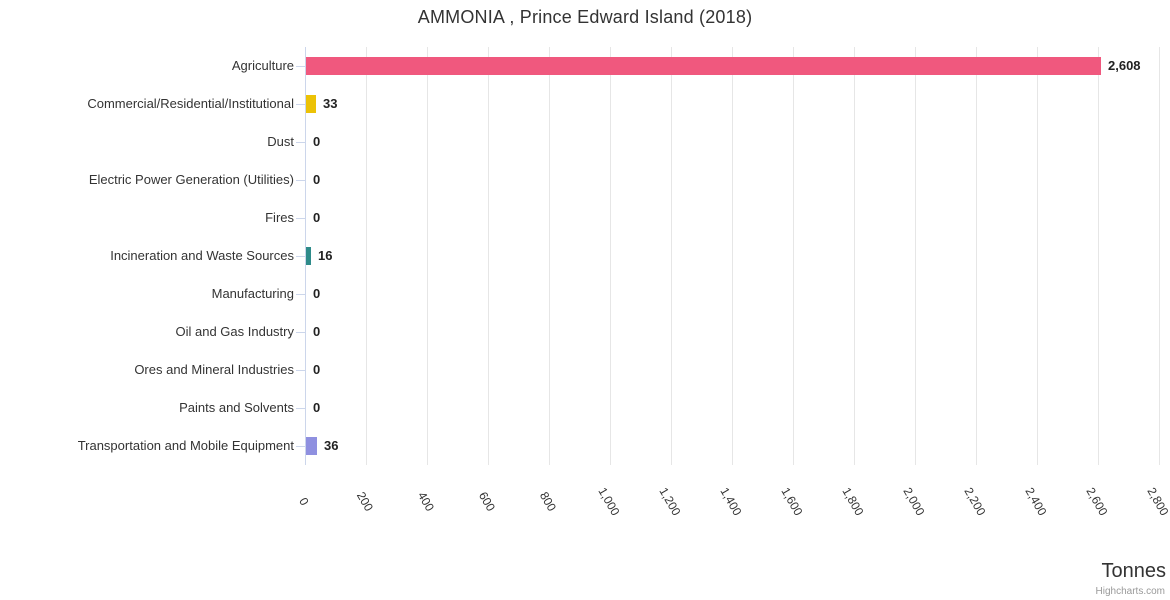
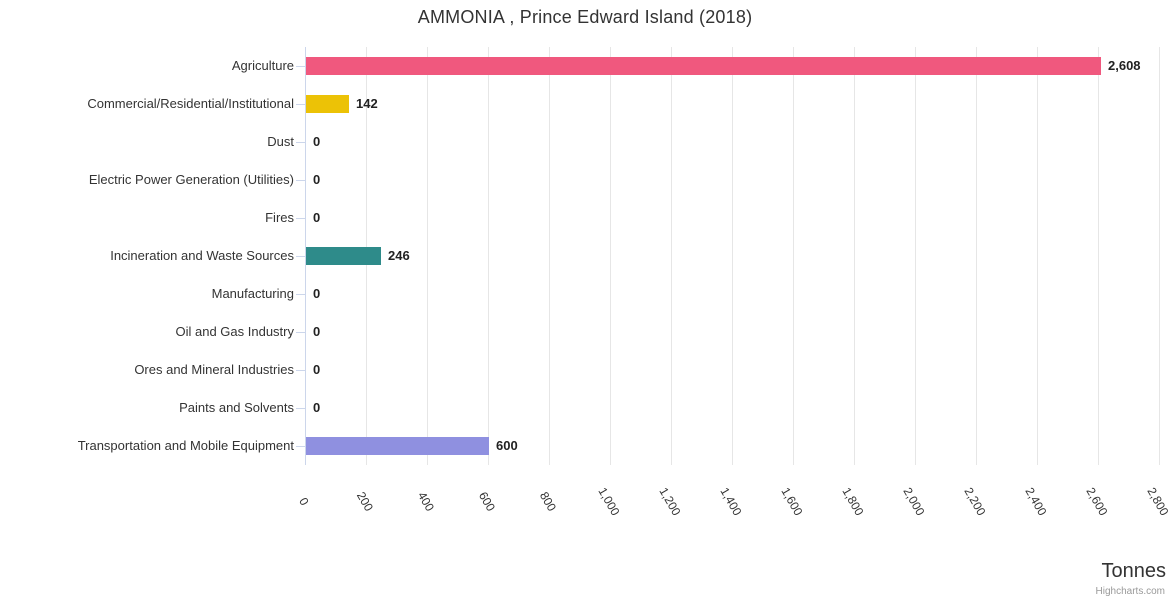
Commercial/Residential/Institutional: 33 -> 142
Incineration and Waste Sources: 16 -> 246
Transportation and Mobile Equipment: 36 -> 600
